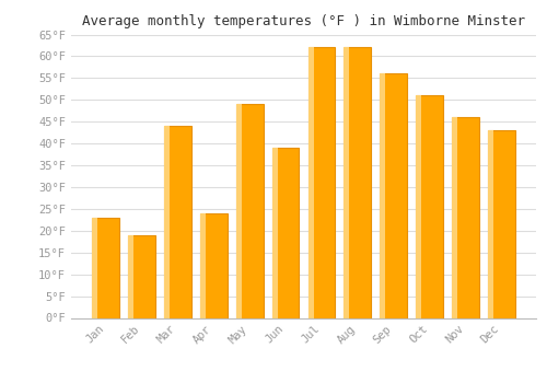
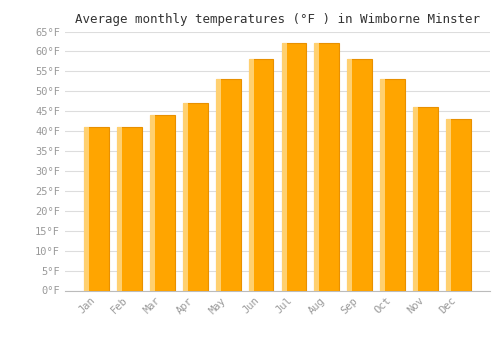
Jan: 23°F -> 41°F
Feb: 19°F -> 41°F
Apr: 24°F -> 47°F
May: 49°F -> 53°F
Jun: 39°F -> 58°F
Sep: 56°F -> 58°F
Oct: 51°F -> 53°F
